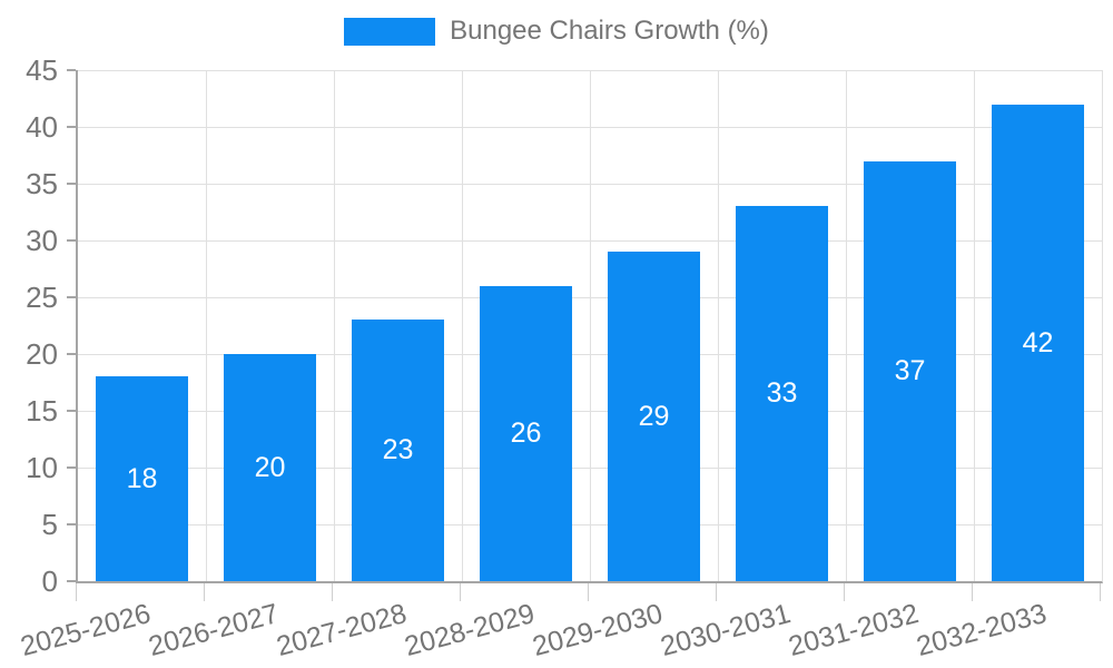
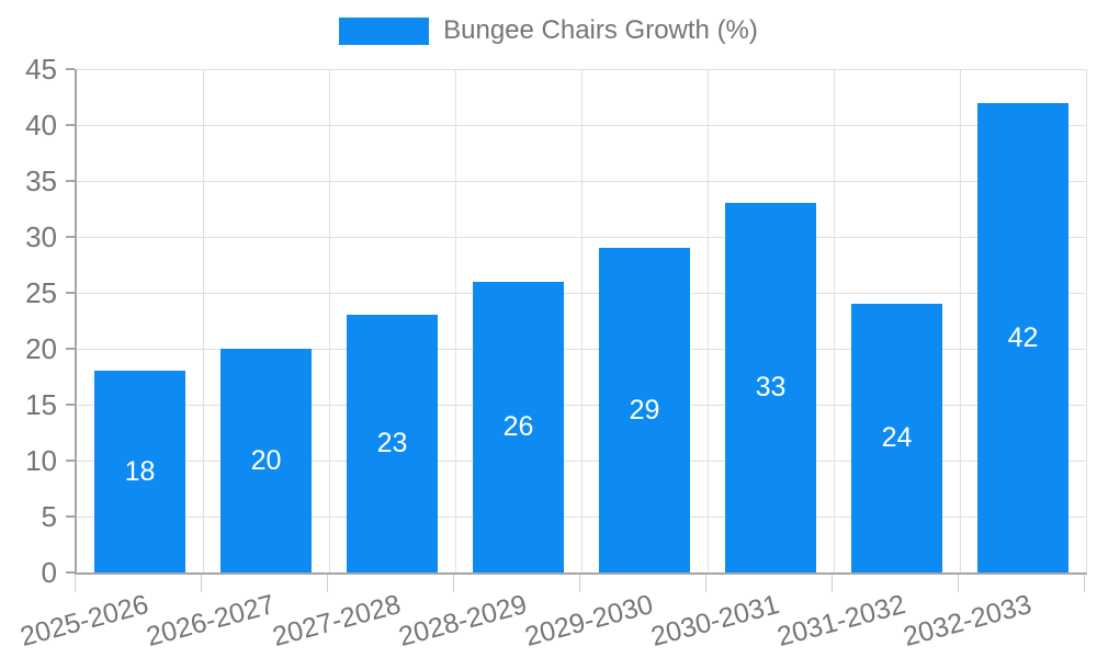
2031-2032: 37 -> 24
